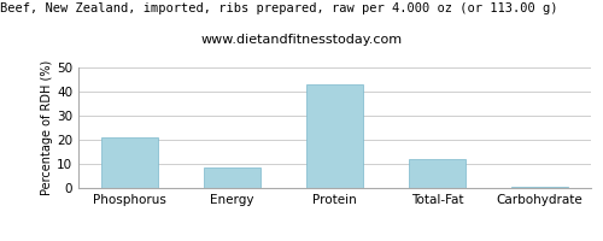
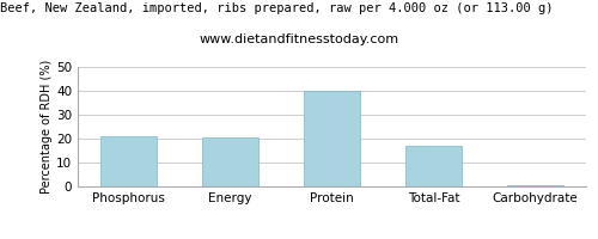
Energy: 8.5 -> 20.5
Protein: 43.0 -> 40.0
Total-Fat: 12.0 -> 17.0
